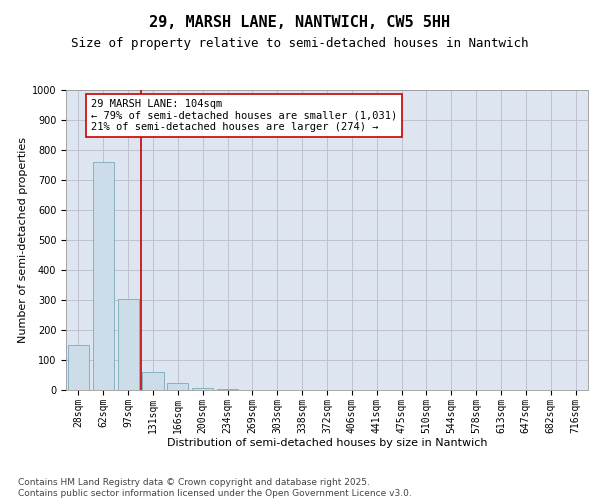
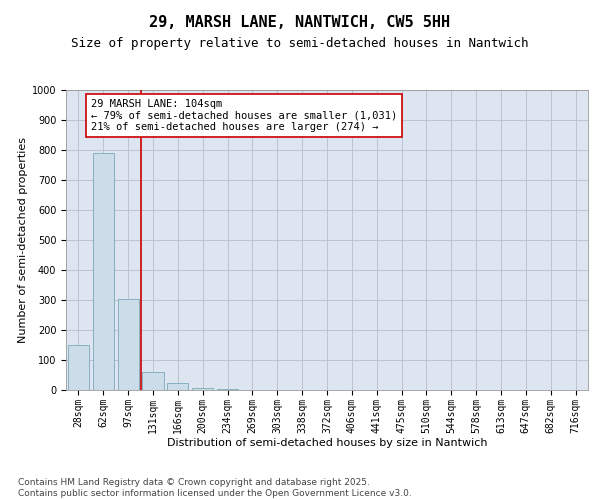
62sqm: 760 -> 790
